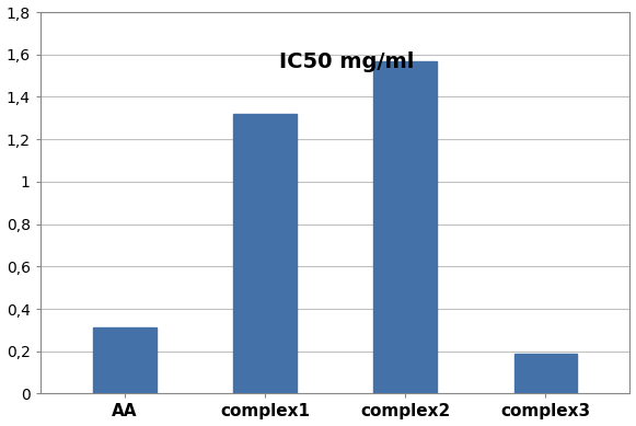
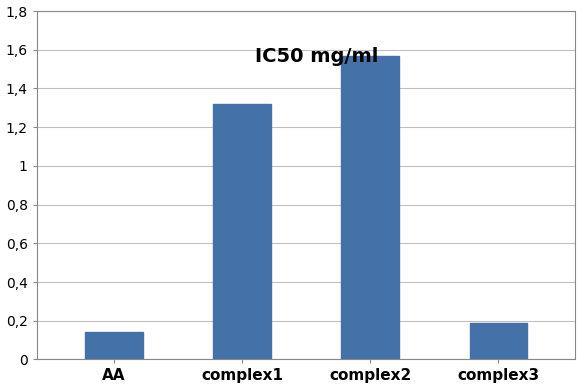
AA: 0,31 -> 0,14
